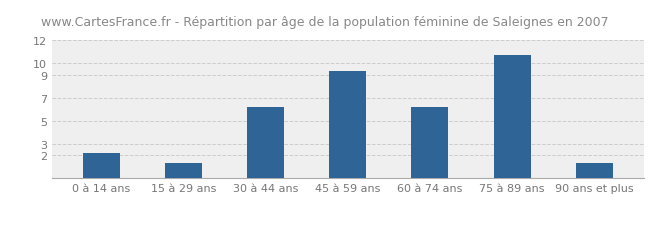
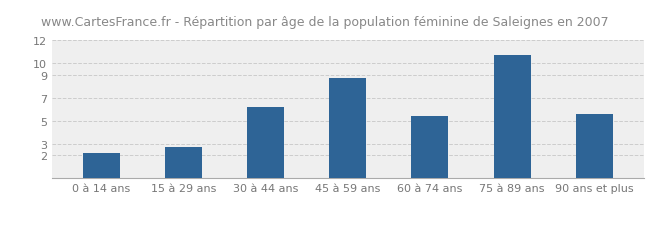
15 à 29 ans: 1.3 -> 2.7
45 à 59 ans: 9.3 -> 8.7
60 à 74 ans: 6.2 -> 5.4
90 ans et plus: 1.3 -> 5.6
